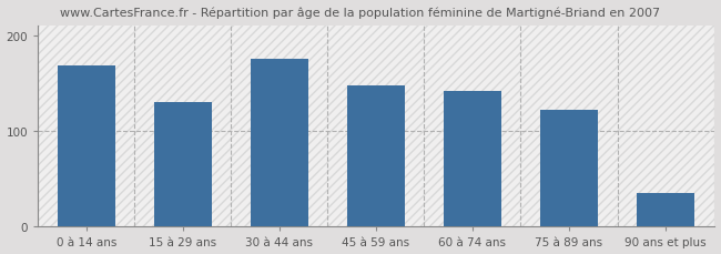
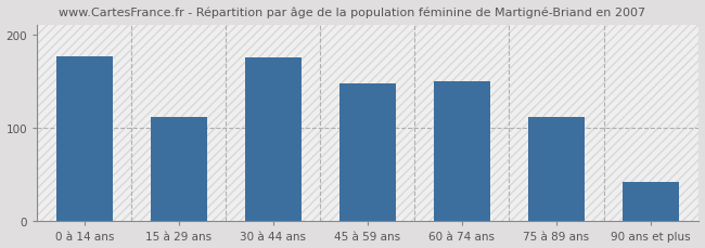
0 à 14 ans: 168 -> 176
15 à 29 ans: 130 -> 112
60 à 74 ans: 142 -> 150
75 à 89 ans: 122 -> 112
90 ans et plus: 35 -> 42
